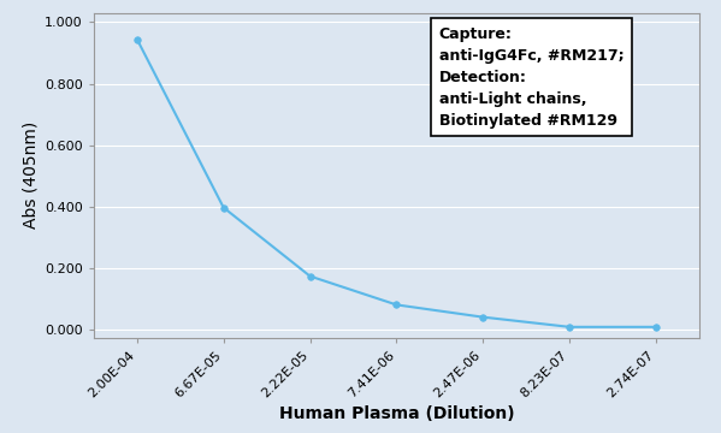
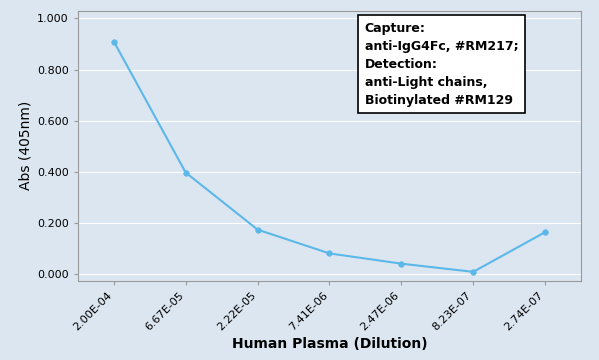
2.00E-04: 0.945 -> 0.910
2.74E-07: 0.010 -> 0.165
